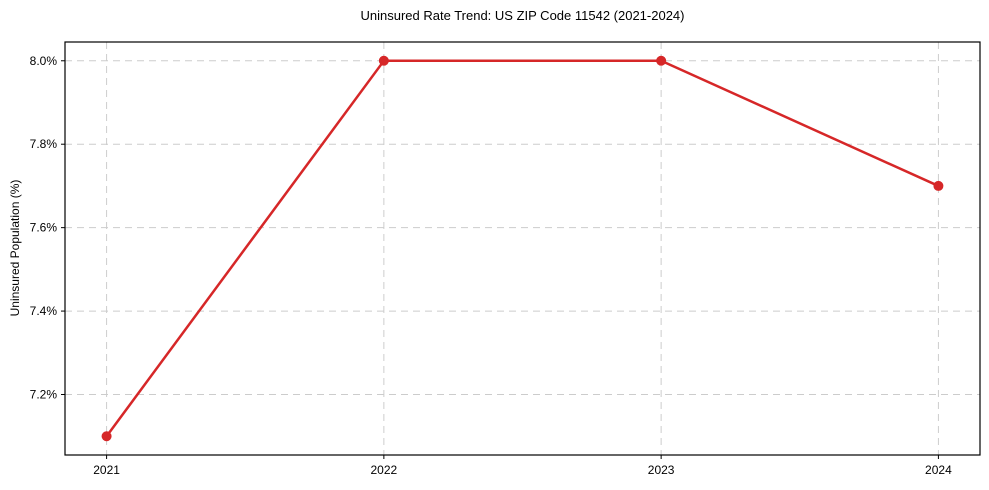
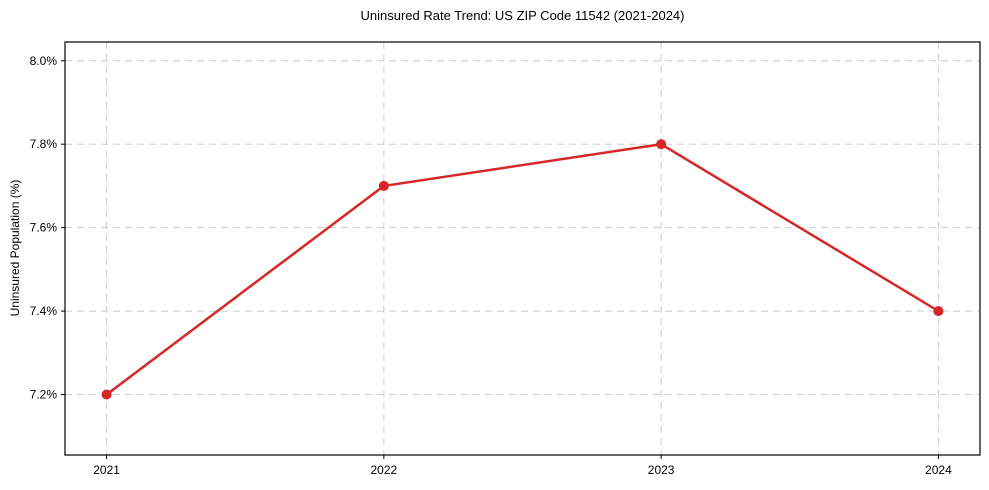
2021: 7.1% -> 7.2%
2022: 8.0% -> 7.7%
2023: 8.0% -> 7.8%
2024: 7.7% -> 7.4%
